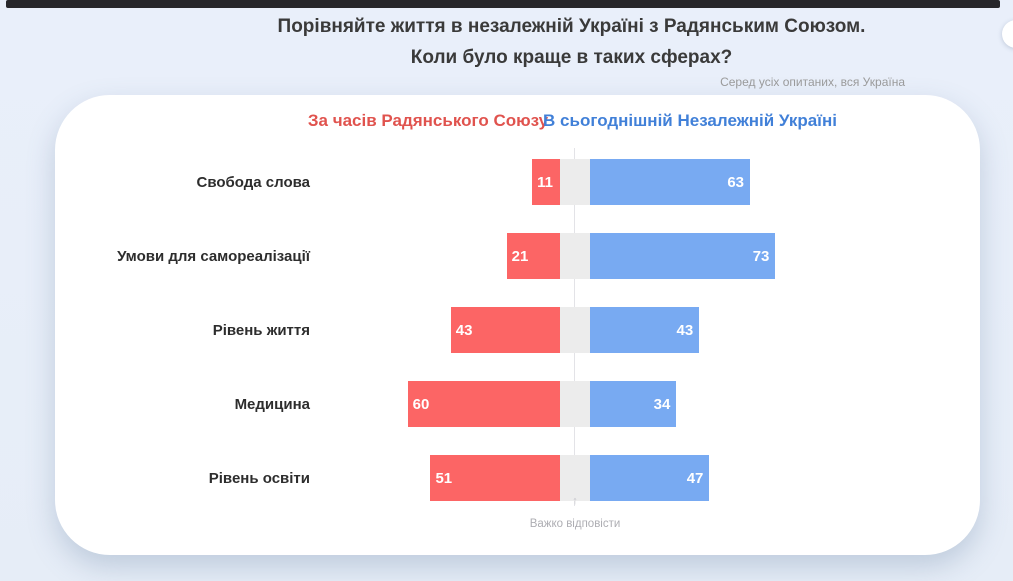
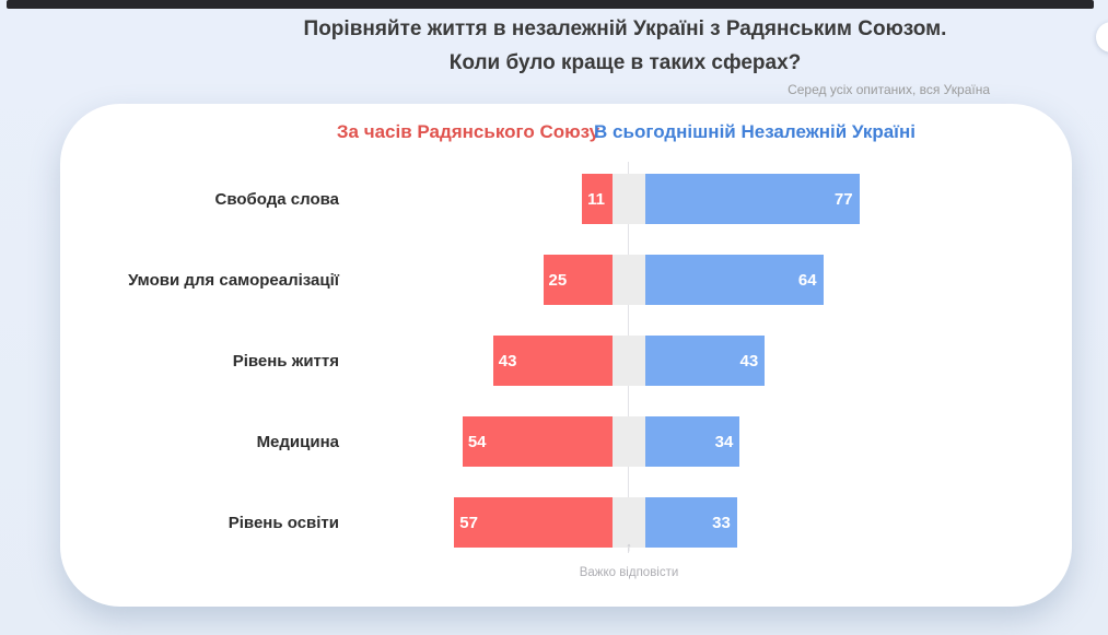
В сьогоднішній Незалежній Україні/Свобода слова: 63 -> 77
За часів Радянського Союзу/Умови для самореалізації: 21 -> 25
В сьогоднішній Незалежній Україні/Умови для самореалізації: 73 -> 64
За часів Радянського Союзу/Медицина: 60 -> 54
За часів Радянського Союзу/Рівень освіти: 51 -> 57
В сьогоднішній Незалежній Україні/Рівень освіти: 47 -> 33
